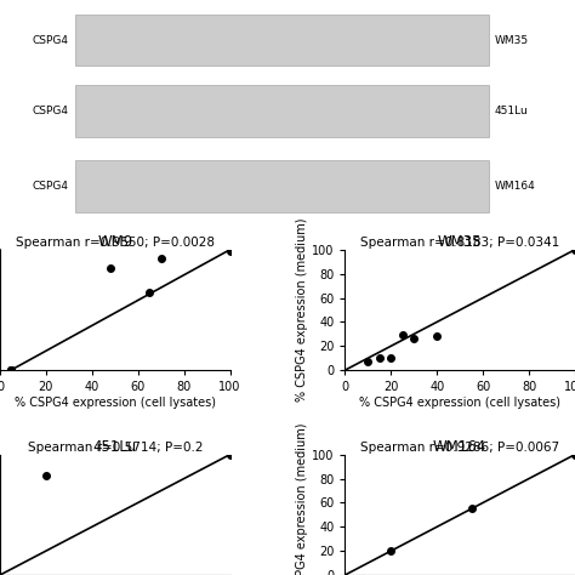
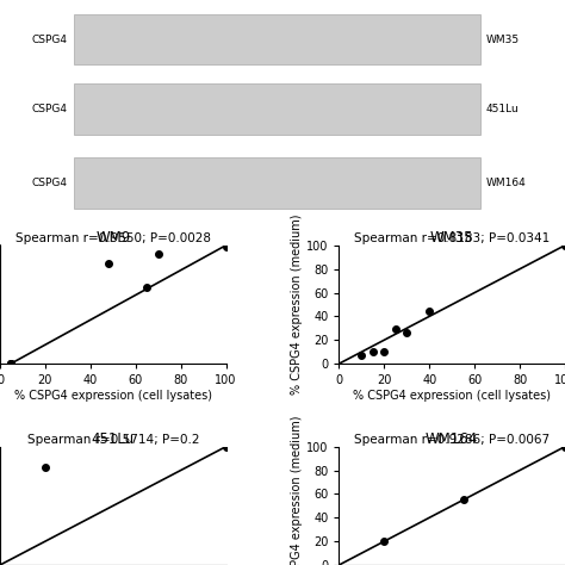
WM35/40: 28 -> 44
